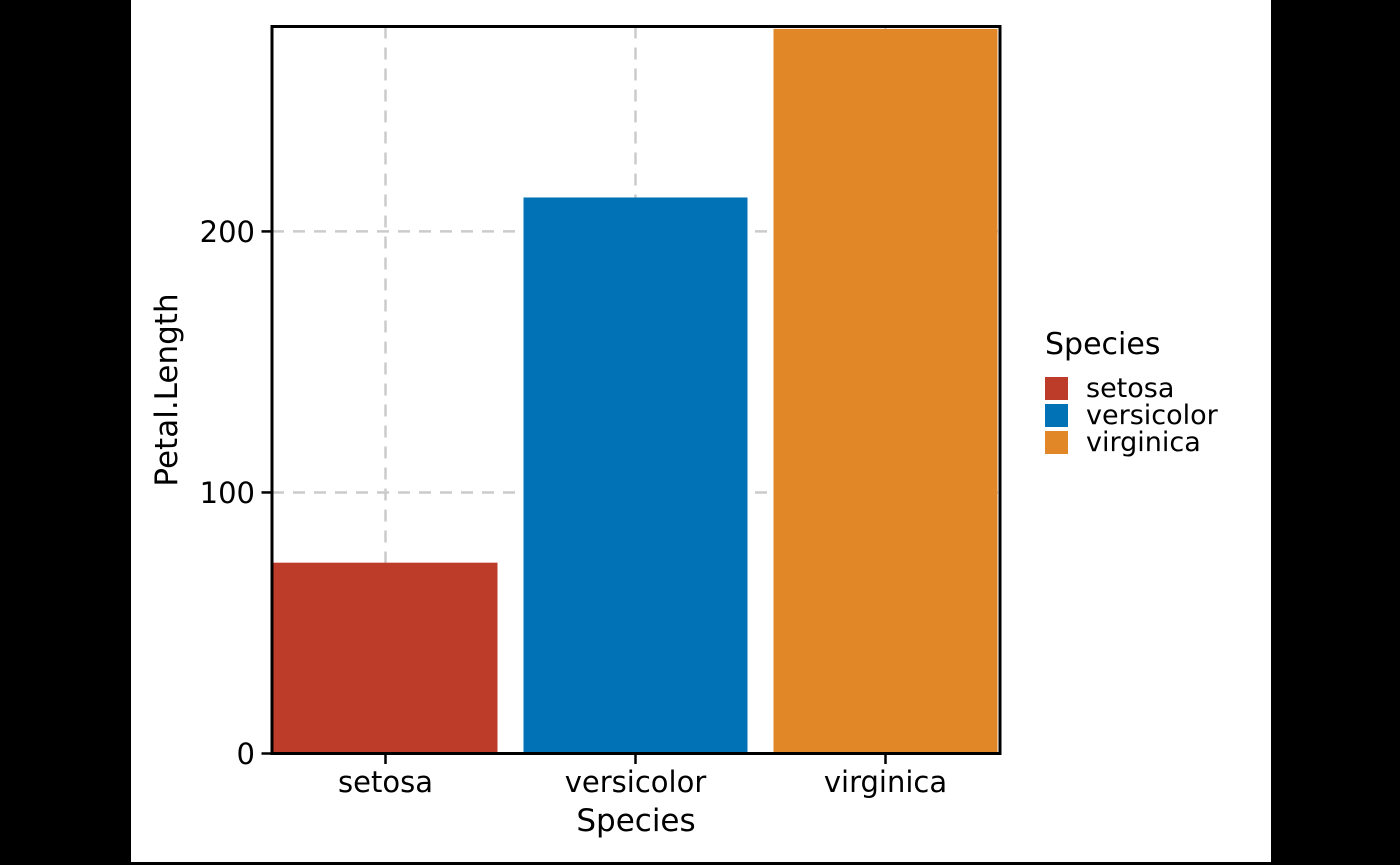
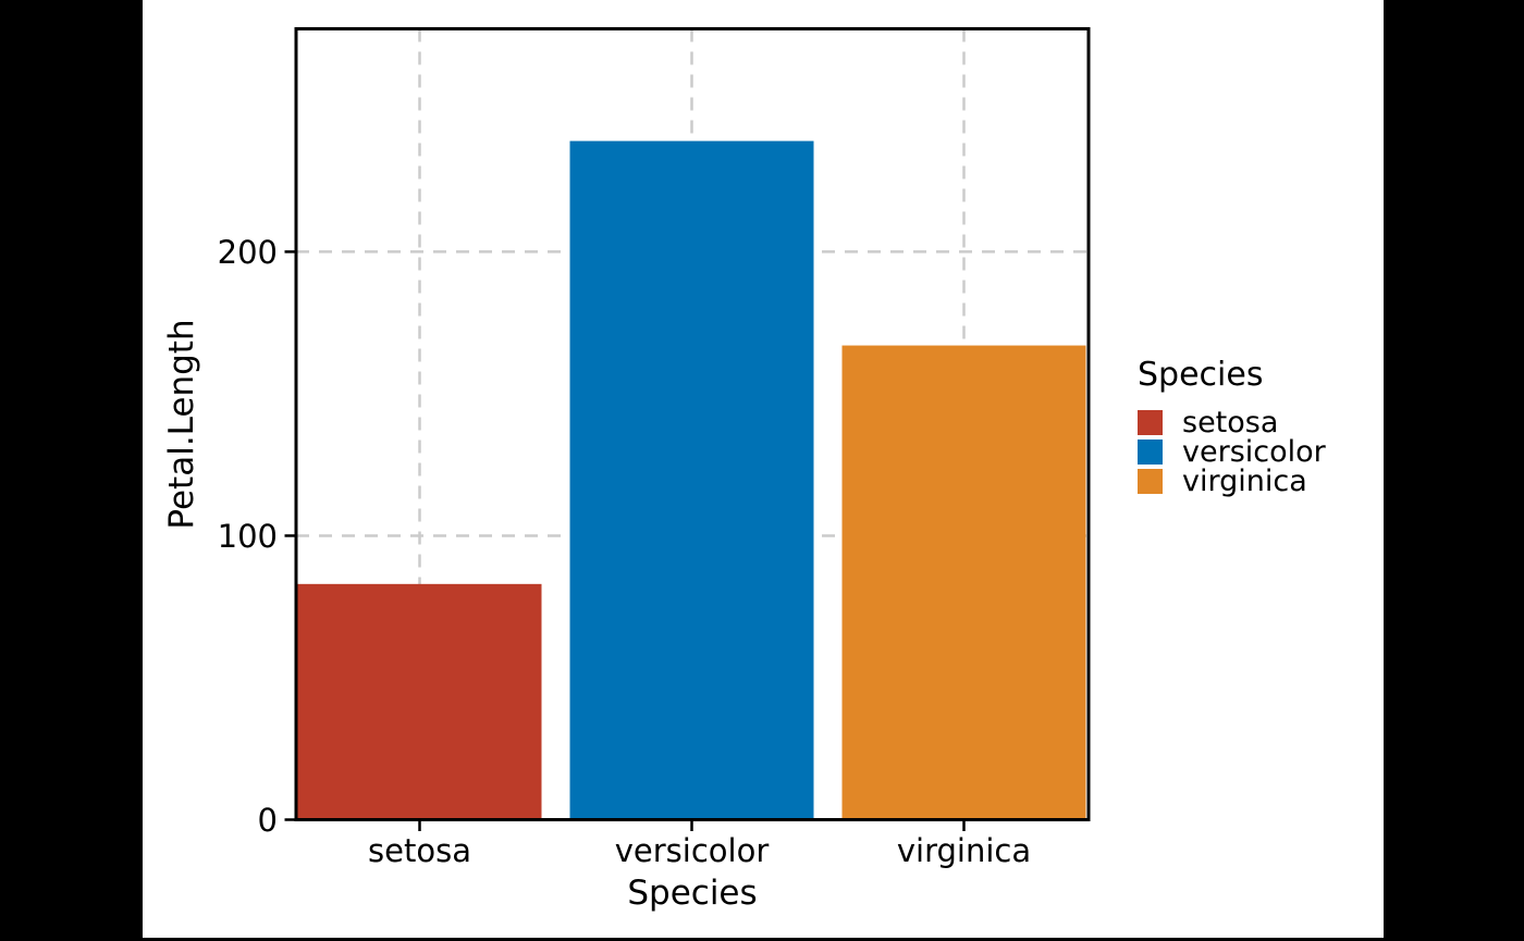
setosa: 73 -> 83
versicolor: 213 -> 239
virginica: 278 -> 167
